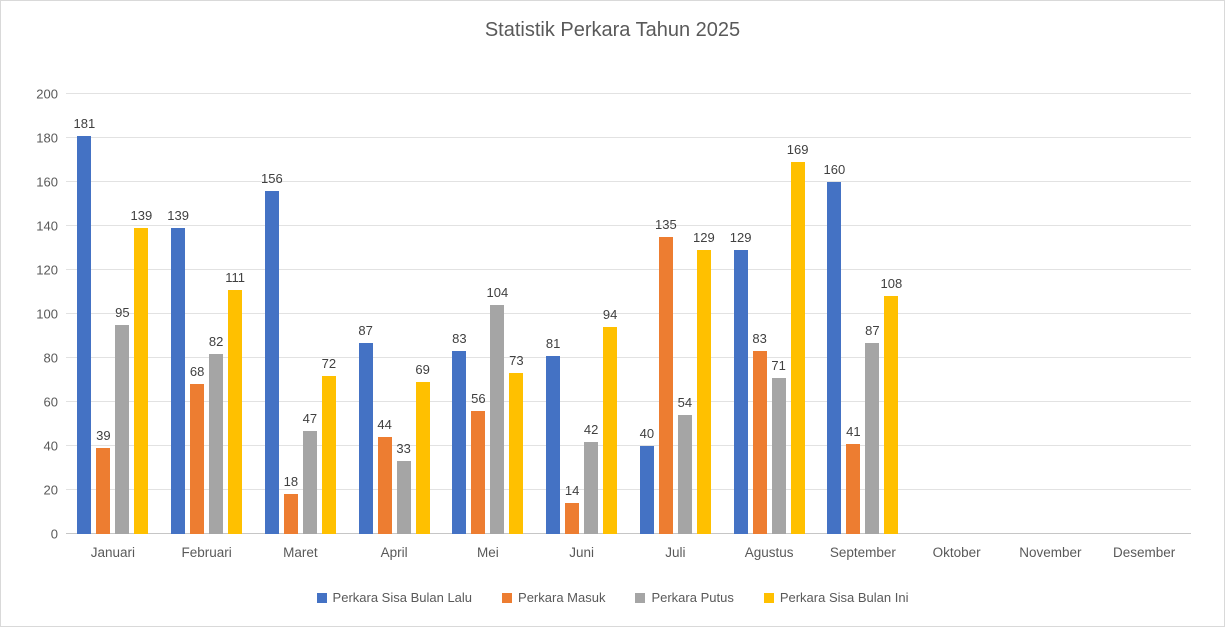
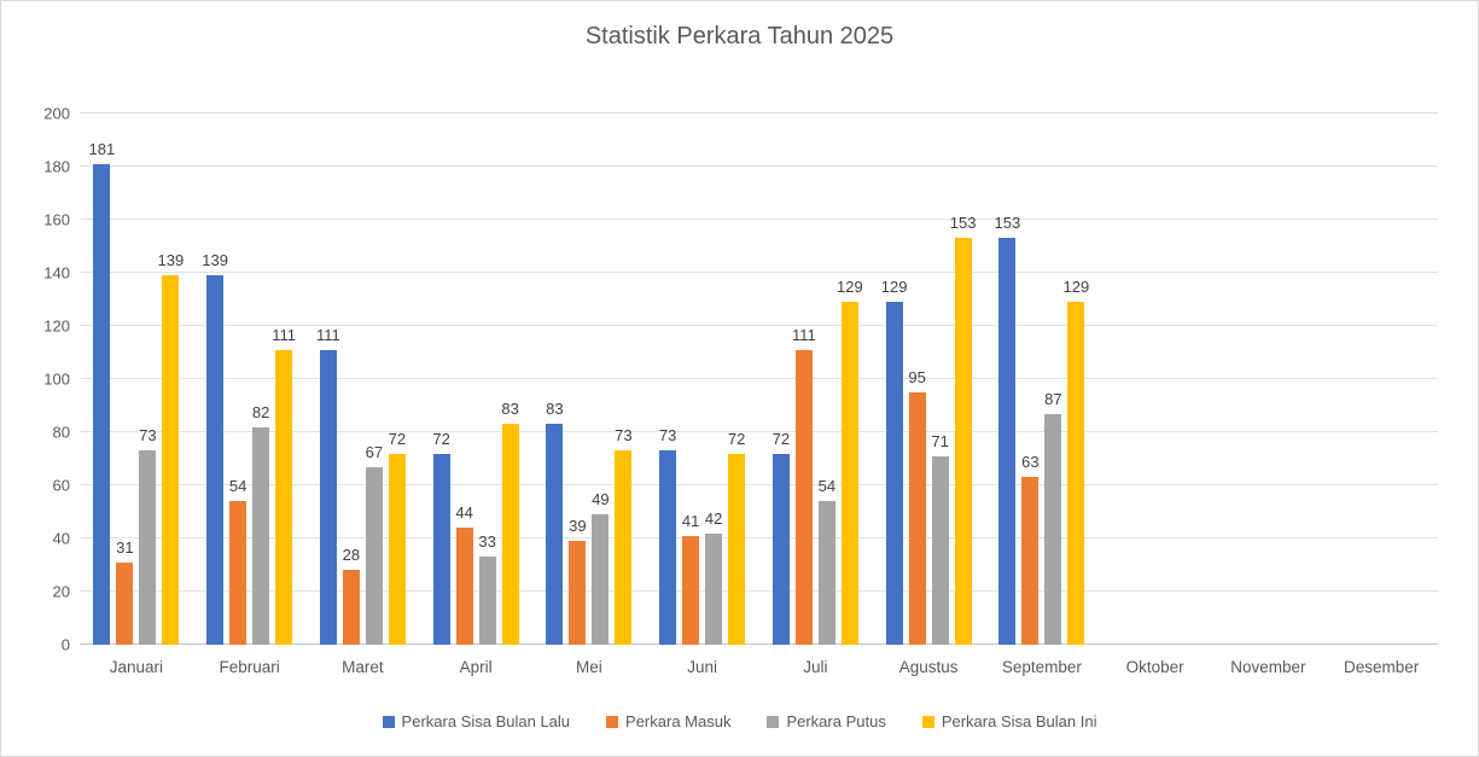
Perkara Masuk/Januari: 39 -> 31
Perkara Putus/Januari: 95 -> 73
Perkara Masuk/Februari: 68 -> 54
Perkara Sisa Bulan Lalu/Maret: 156 -> 111
Perkara Masuk/Maret: 18 -> 28
Perkara Putus/Maret: 47 -> 67
Perkara Sisa Bulan Lalu/April: 87 -> 72
Perkara Sisa Bulan Ini/April: 69 -> 83
Perkara Masuk/Mei: 56 -> 39
Perkara Putus/Mei: 104 -> 49
Perkara Sisa Bulan Lalu/Juni: 81 -> 73
Perkara Masuk/Juni: 14 -> 41
Perkara Sisa Bulan Ini/Juni: 94 -> 72
Perkara Sisa Bulan Lalu/Juli: 40 -> 72
Perkara Masuk/Juli: 135 -> 111
Perkara Masuk/Agustus: 83 -> 95
Perkara Sisa Bulan Ini/Agustus: 169 -> 153
Perkara Sisa Bulan Lalu/September: 160 -> 153
Perkara Masuk/September: 41 -> 63
Perkara Sisa Bulan Ini/September: 108 -> 129
